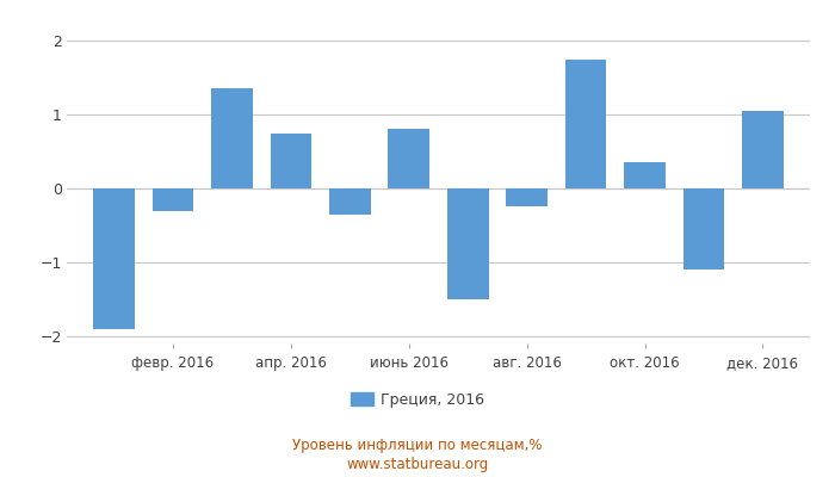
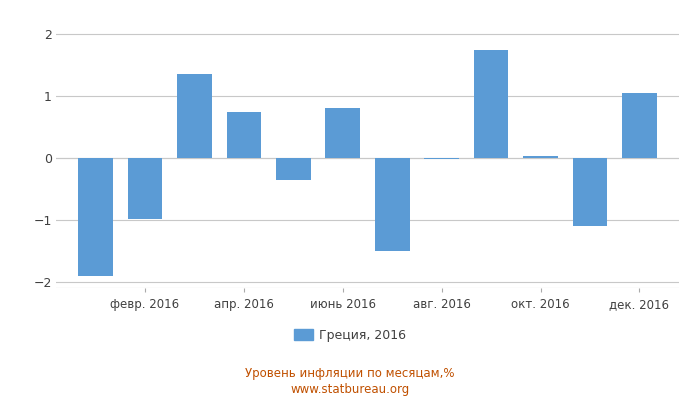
февр. 2016: -0.30 -> -0.98
авг. 2016: -0.25 -> -0.02
окт. 2016: 0.35 -> 0.04
